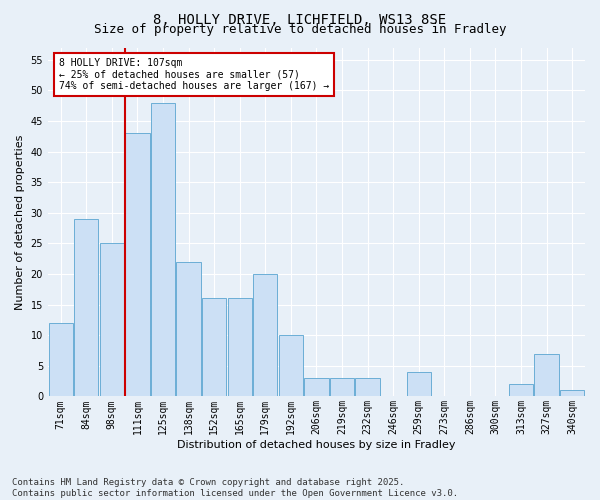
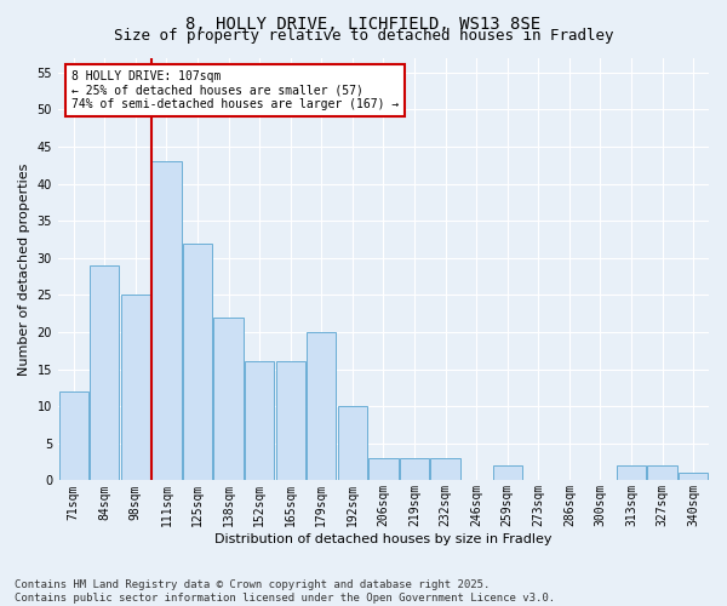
125sqm: 48 -> 32
259sqm: 4 -> 2
327sqm: 7 -> 2
